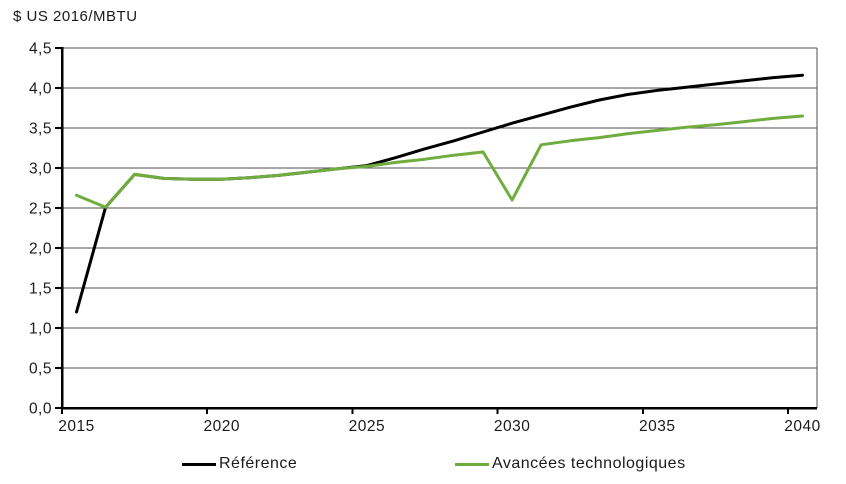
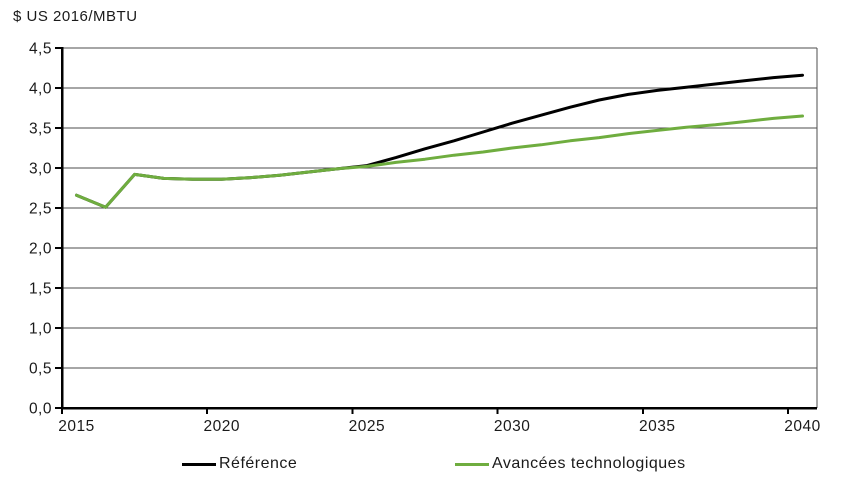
Référence/2015: 1,2 -> 2,7
Avancées technologiques/2030: 2,6 -> 3,2
